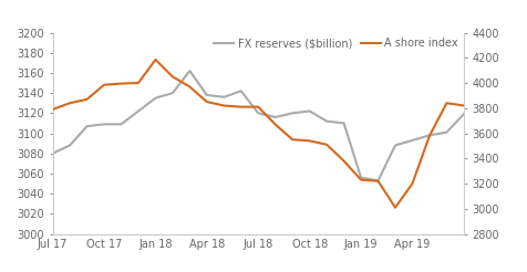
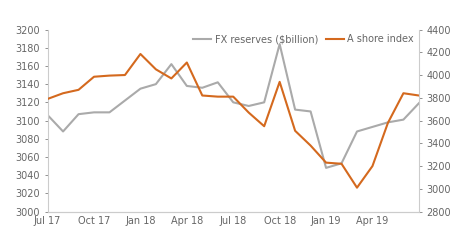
FX reserves ($billion)/Jul 17: 3080 -> 3106
A shore index/Apr 18: 3850 -> 4110
FX reserves ($billion)/Oct 18: 3122 -> 3184
A shore index/Oct 18: 3540 -> 3940
FX reserves ($billion)/Jan 19: 3056 -> 3048
